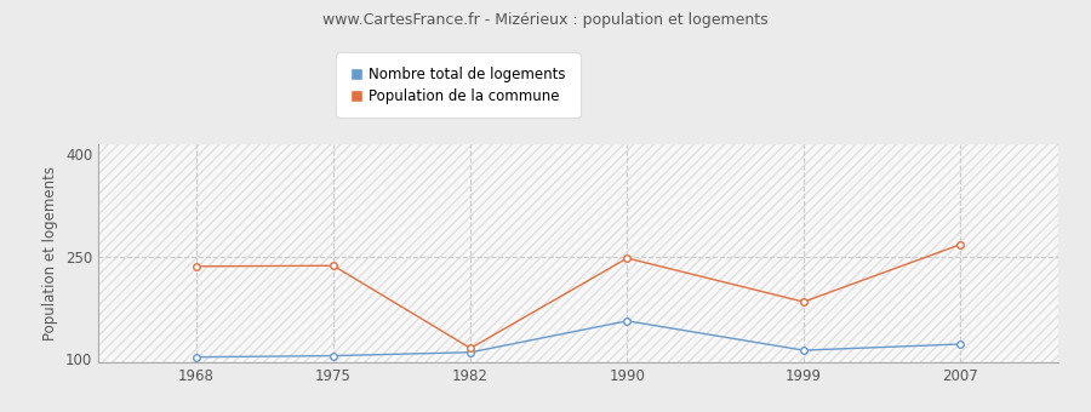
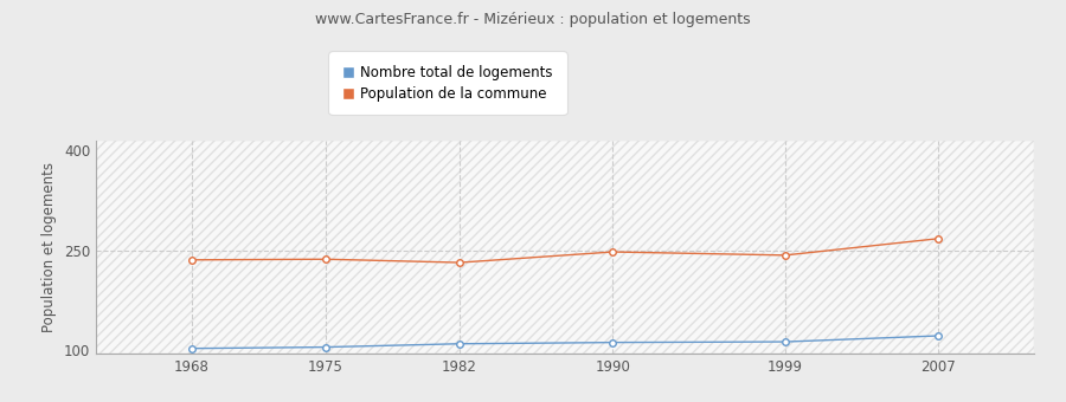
Population de la commune/1982: 116 -> 232
Nombre total de logements/1990: 156 -> 112
Population de la commune/1999: 184 -> 243
